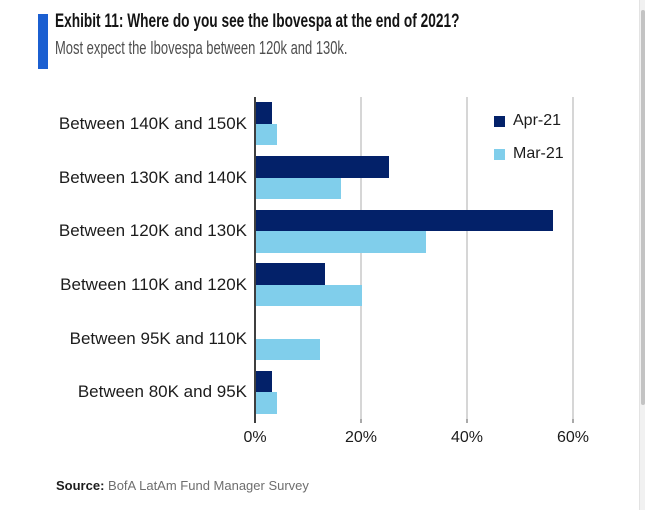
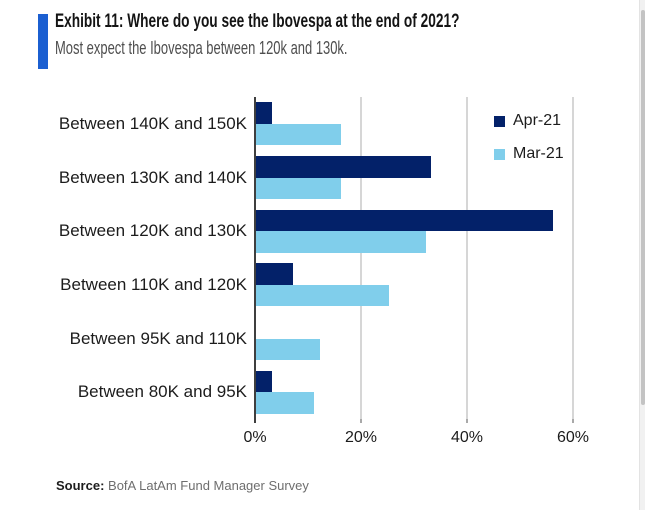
Mar-21/Between 140K and 150K: 4% -> 16%
Apr-21/Between 130K and 140K: 25% -> 33%
Apr-21/Between 110K and 120K: 13% -> 7%
Mar-21/Between 110K and 120K: 20% -> 25%
Mar-21/Between 80K and 95K: 4% -> 11%
